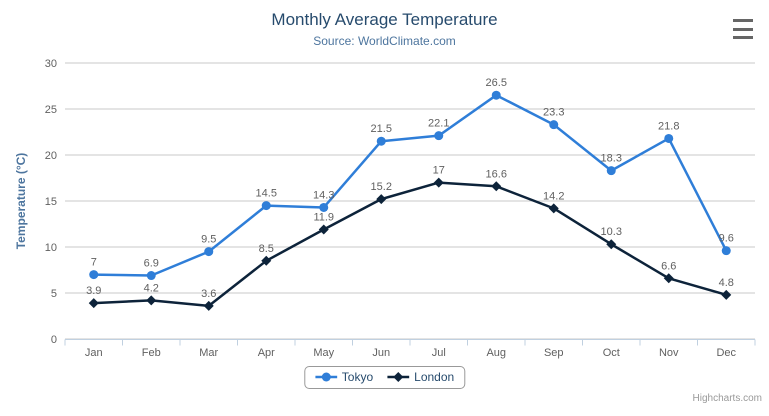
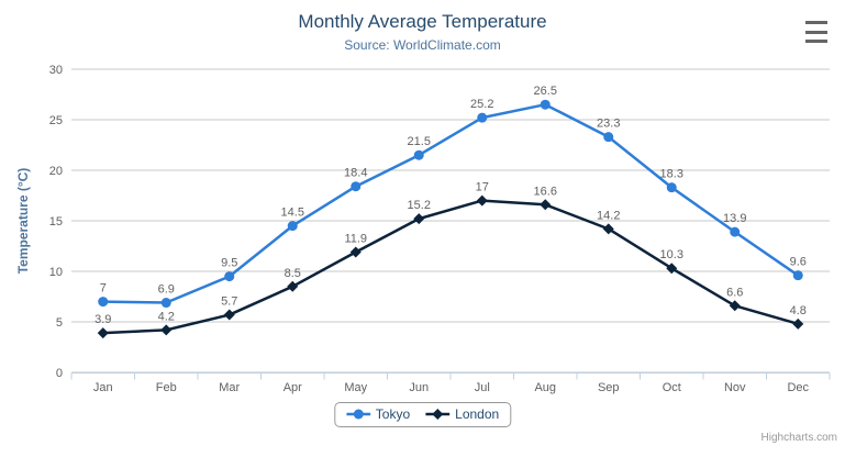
London/Mar: 3.6 -> 5.7
Tokyo/May: 14.3 -> 18.4
Tokyo/Jul: 22.1 -> 25.2
Tokyo/Nov: 21.8 -> 13.9
